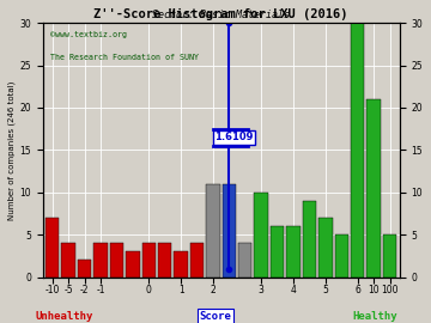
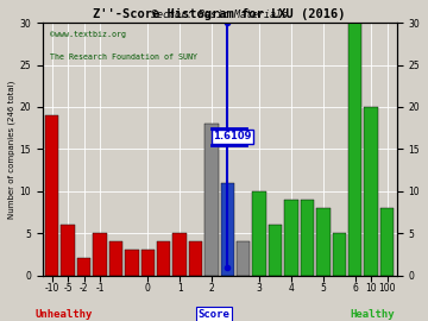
-10: 7 -> 19
-5: 4 -> 6
-1: 4 -> 5
0: 4 -> 3
1: 3 -> 5
2: 11 -> 18
4: 6 -> 9
5: 7 -> 8
10: 21 -> 20
100: 5 -> 8
